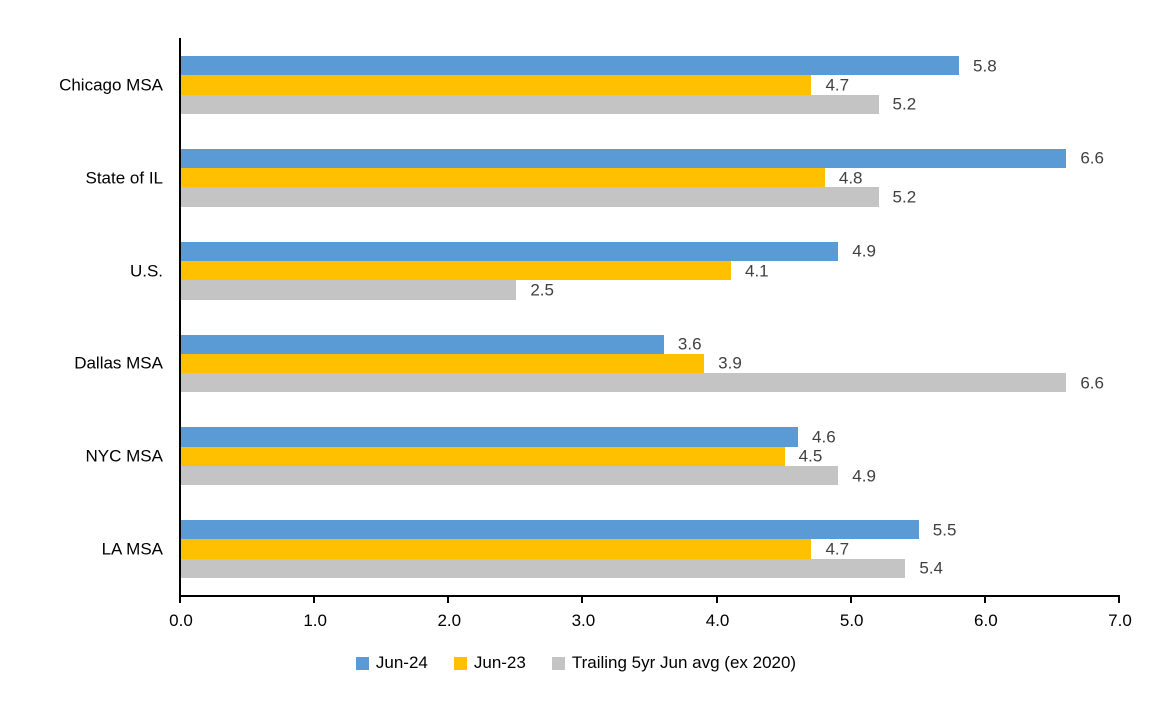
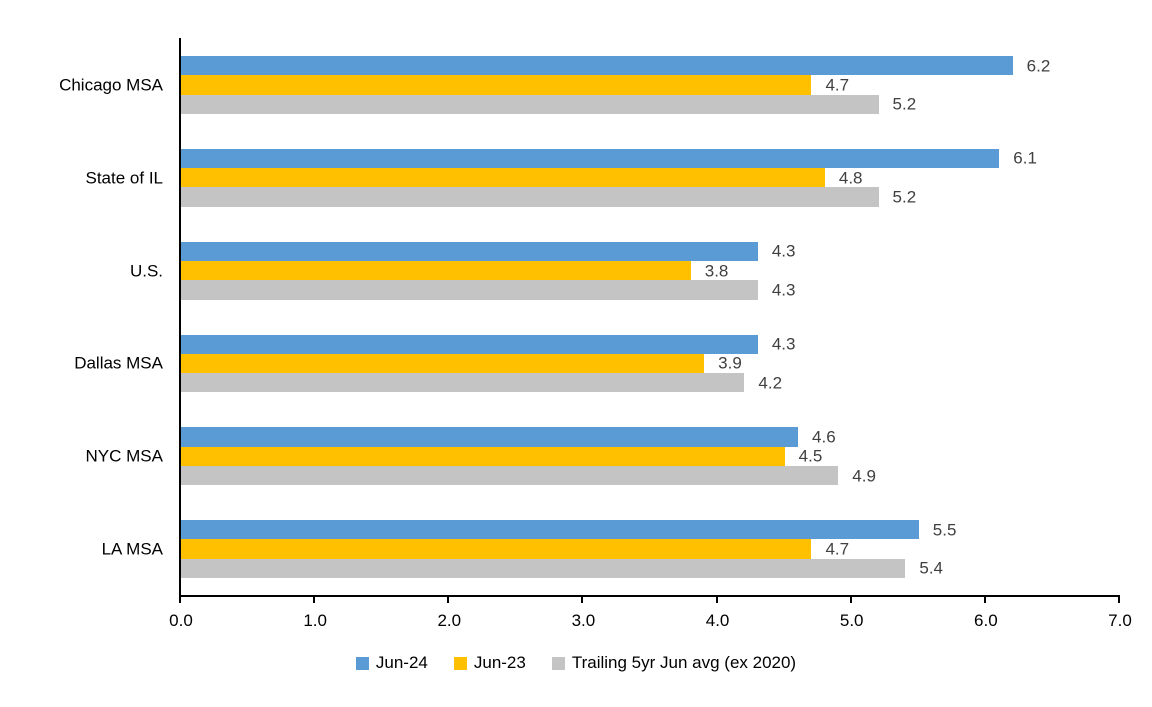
Jun-24/Chicago MSA: 5.8 -> 6.2
Jun-24/State of IL: 6.6 -> 6.1
Jun-24/U.S.: 4.9 -> 4.3
Jun-23/U.S.: 4.1 -> 3.8
Trailing 5yr Jun avg (ex 2020)/U.S.: 2.5 -> 4.3
Jun-24/Dallas MSA: 3.6 -> 4.3
Trailing 5yr Jun avg (ex 2020)/Dallas MSA: 6.6 -> 4.2
